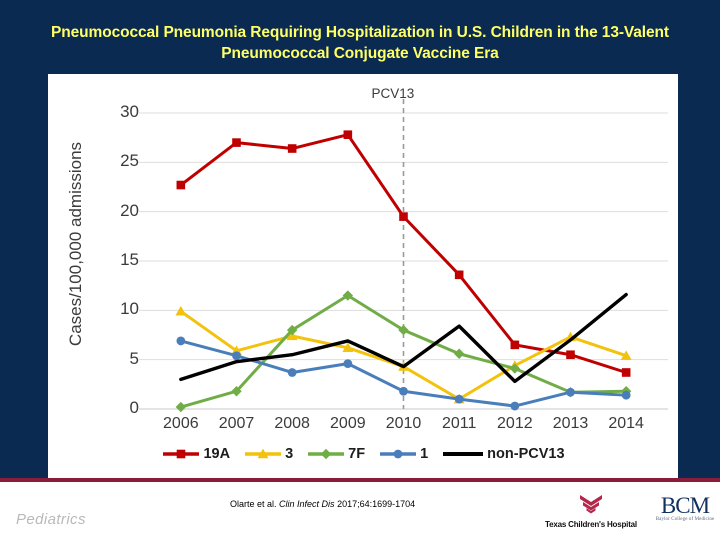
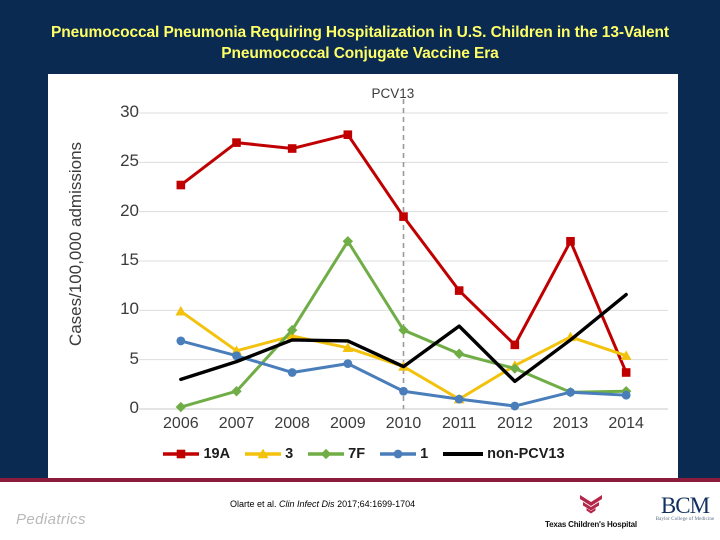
non-PCV13/2008: 6 -> 7
7F/2009: 12 -> 17
19A/2011: 14 -> 12
19A/2013: 6 -> 17
